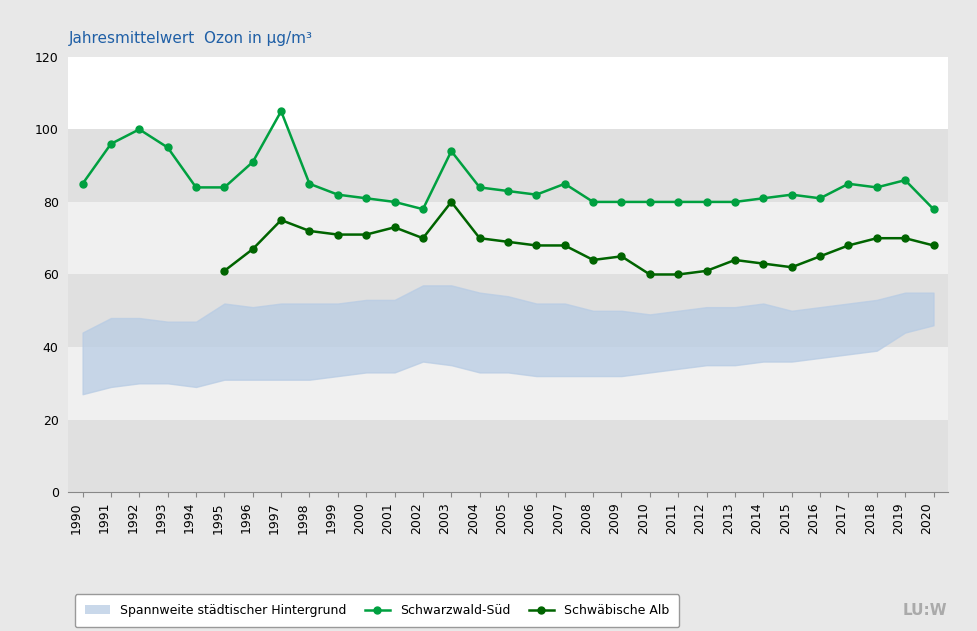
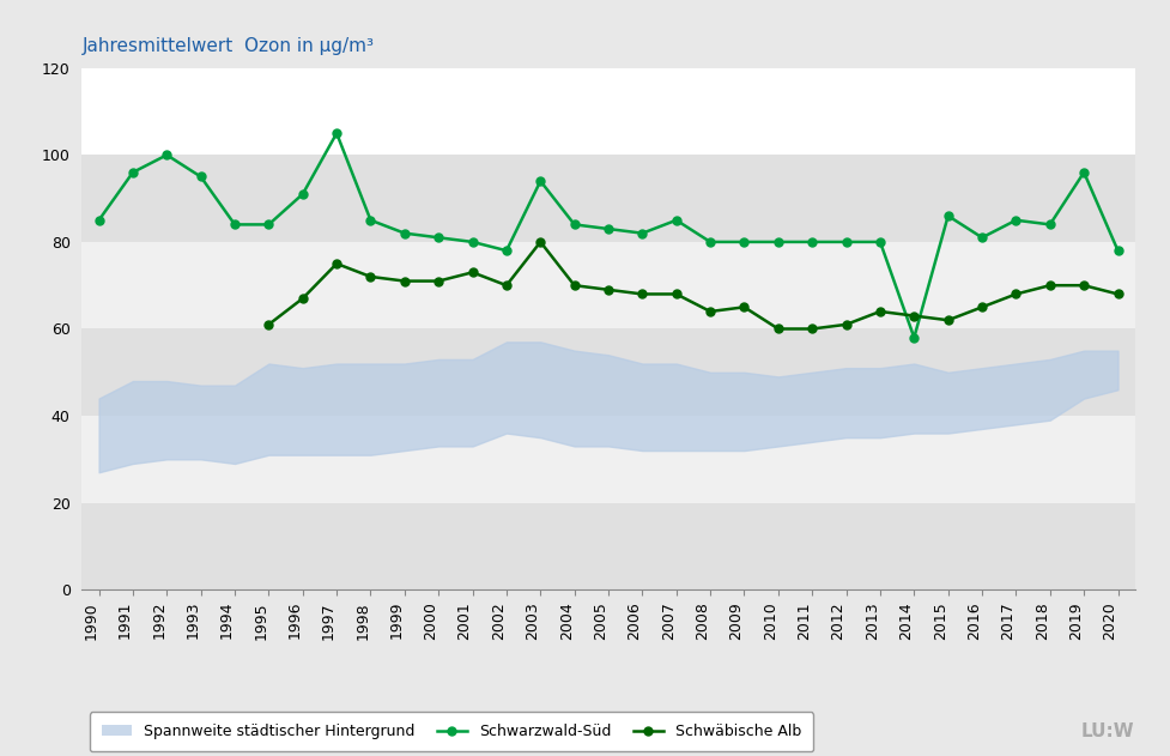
Schwarzwald-Süd/2014: 81 -> 58
Schwarzwald-Süd/2015: 82 -> 86
Schwarzwald-Süd/2019: 86 -> 96
